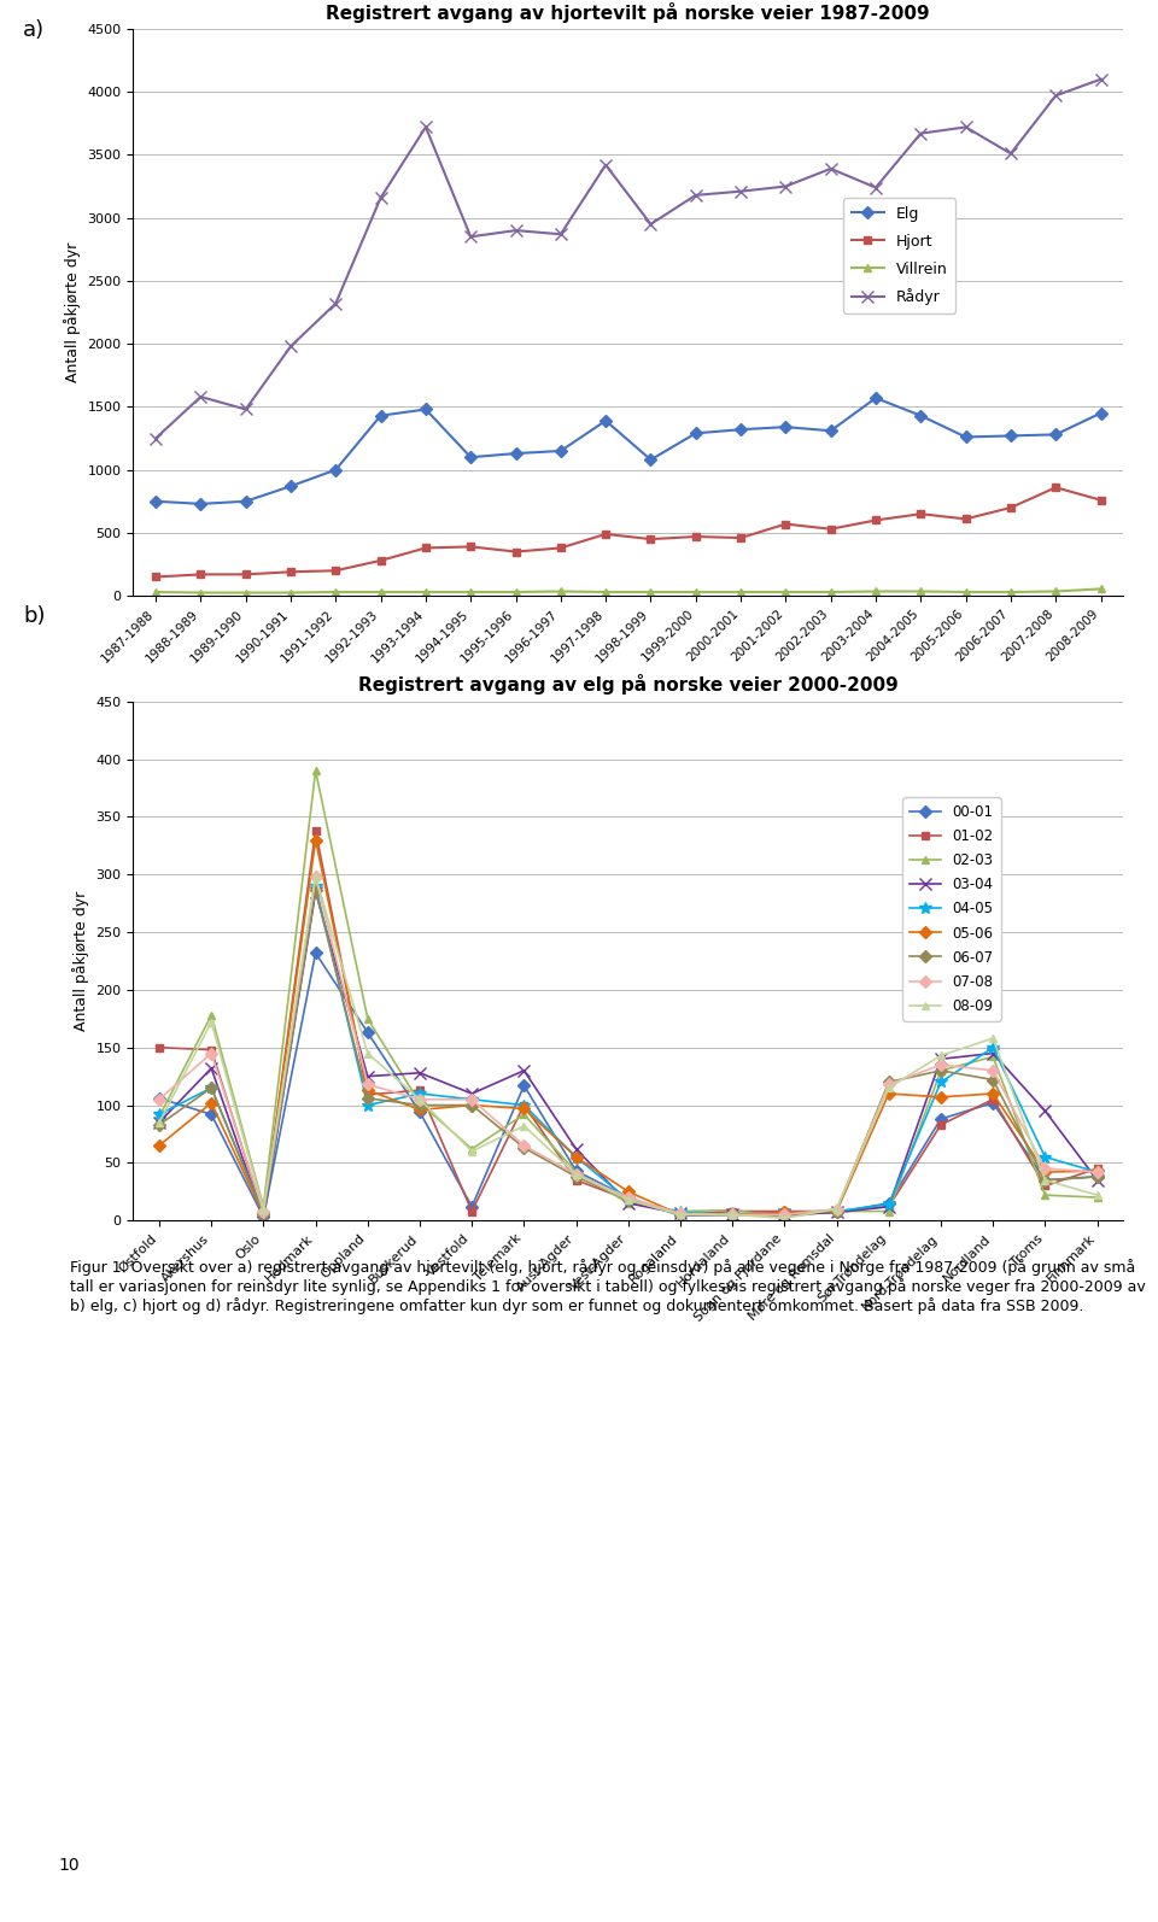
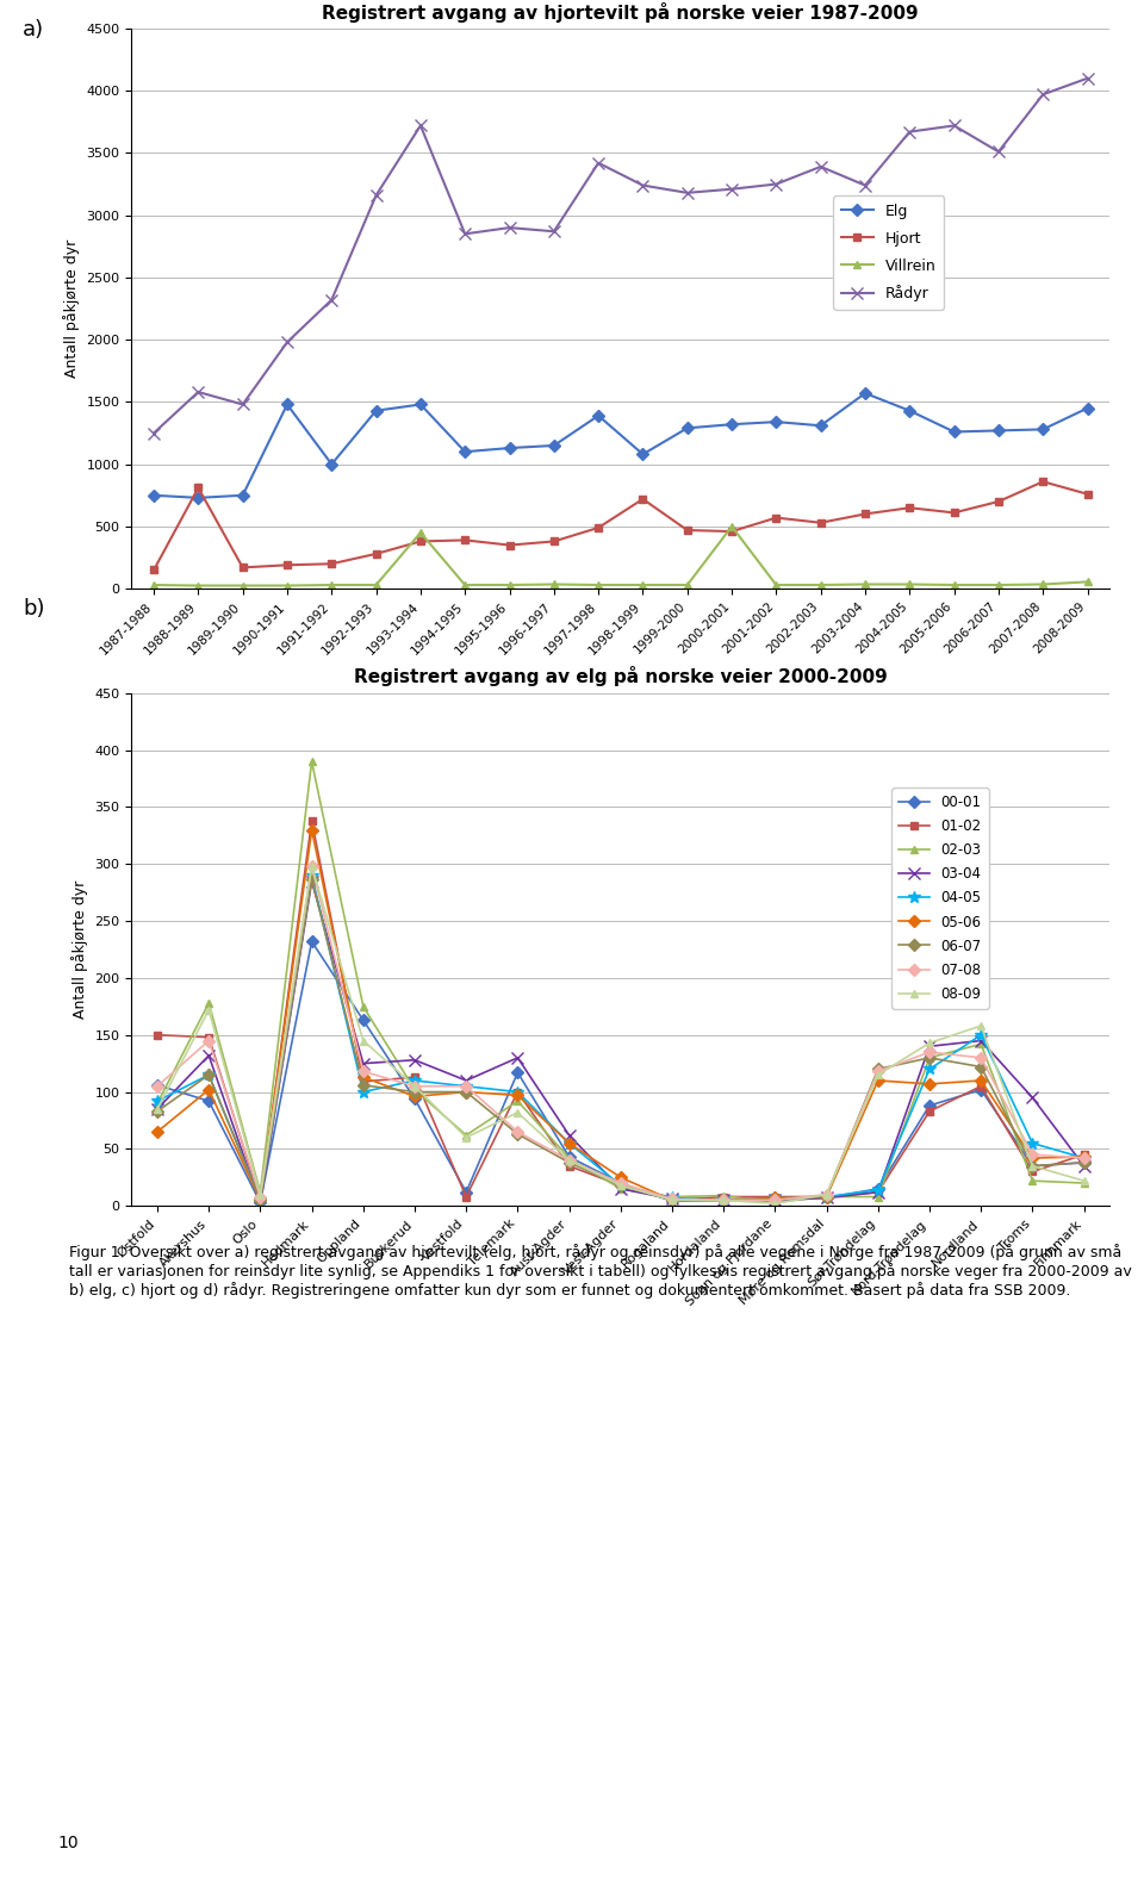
Registrert avgang av hjortevilt på norske veier 1987-2009/Hjort/1988-1989: 170 -> 810
Registrert avgang av hjortevilt på norske veier 1987-2009/Elg/1990-1991: 870 -> 1480
Registrert avgang av hjortevilt på norske veier 1987-2009/Villrein/1993-1994: 30 -> 450
Registrert avgang av hjortevilt på norske veier 1987-2009/Hjort/1998-1999: 450 -> 720
Registrert avgang av hjortevilt på norske veier 1987-2009/Rådyr/1998-1999: 2950 -> 3240
Registrert avgang av hjortevilt på norske veier 1987-2009/Villrein/2000-2001: 30 -> 500
